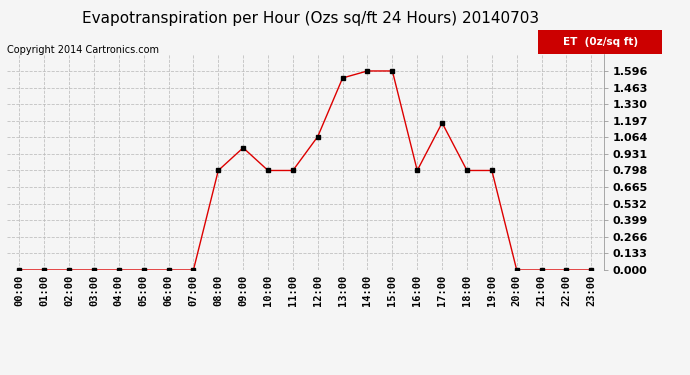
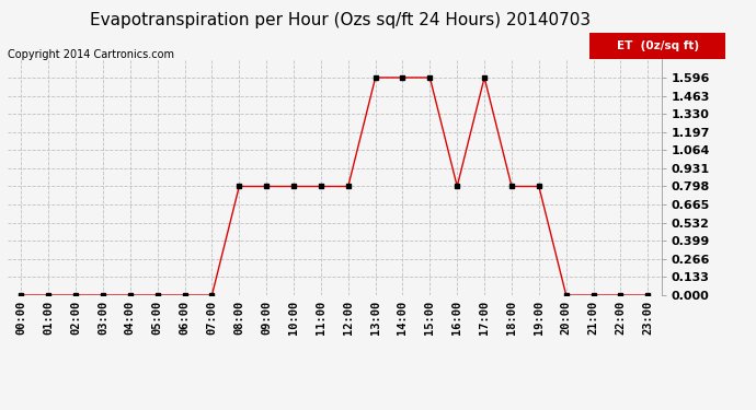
09:00: 0.98 -> 0.80
12:00: 1.07 -> 0.80
13:00: 1.54 -> 1.60
17:00: 1.18 -> 1.60
